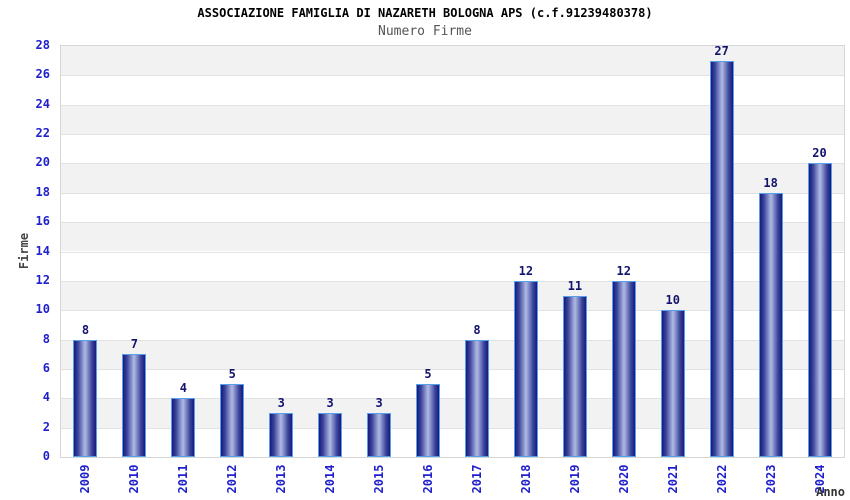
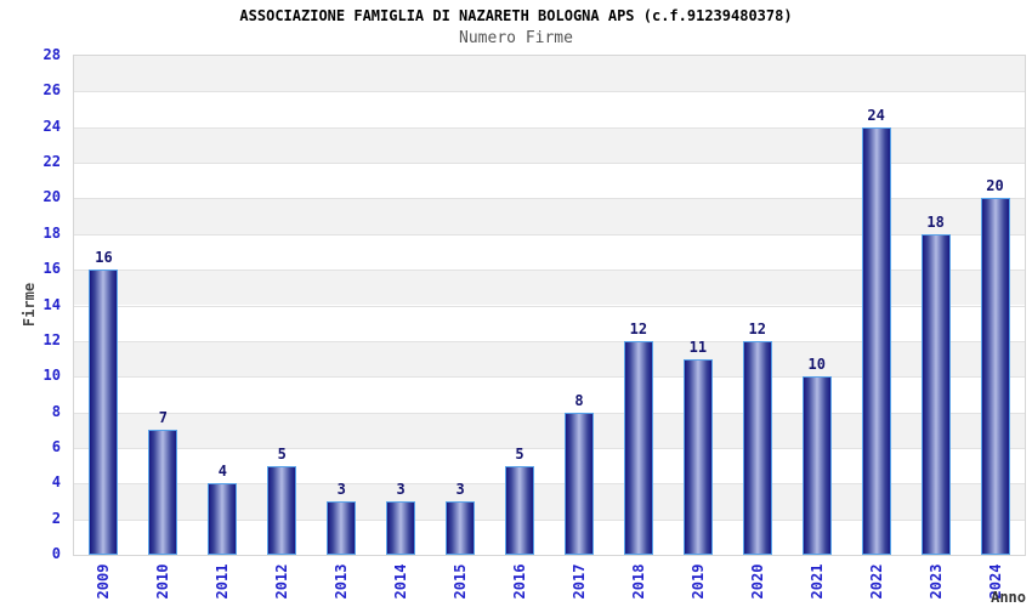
2009: 8 -> 16
2022: 27 -> 24
